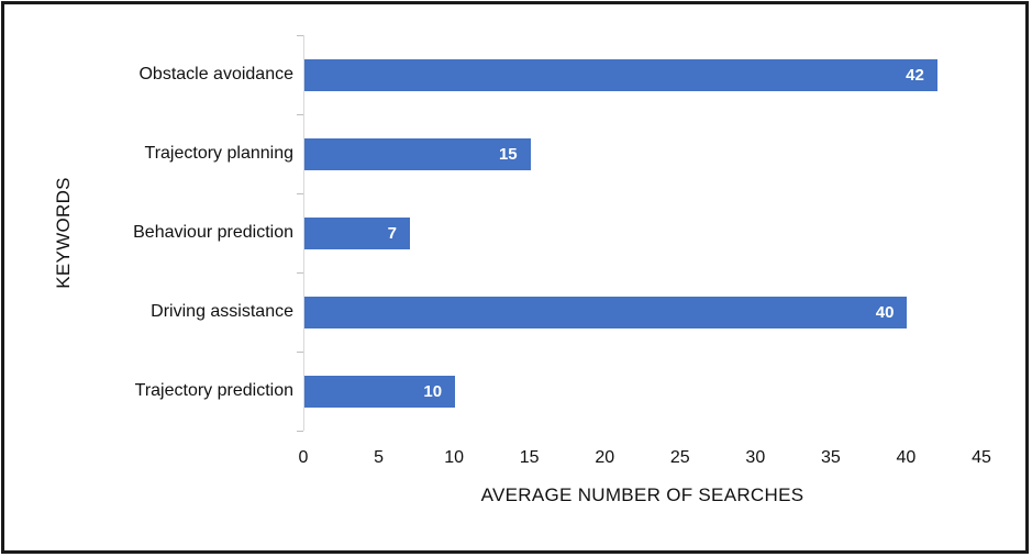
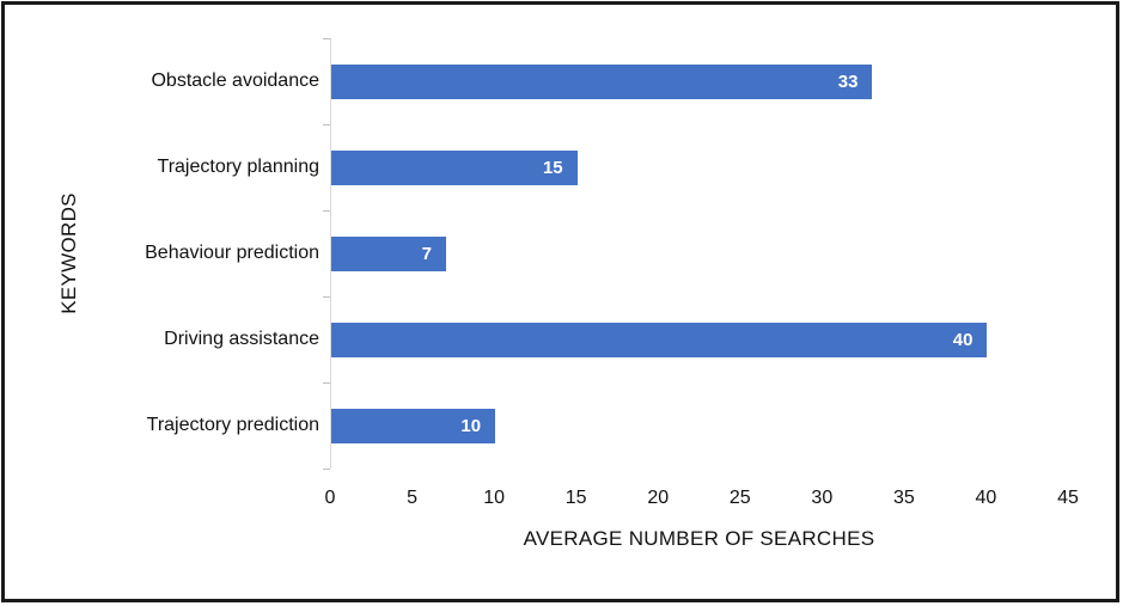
Obstacle avoidance: 42 -> 33
